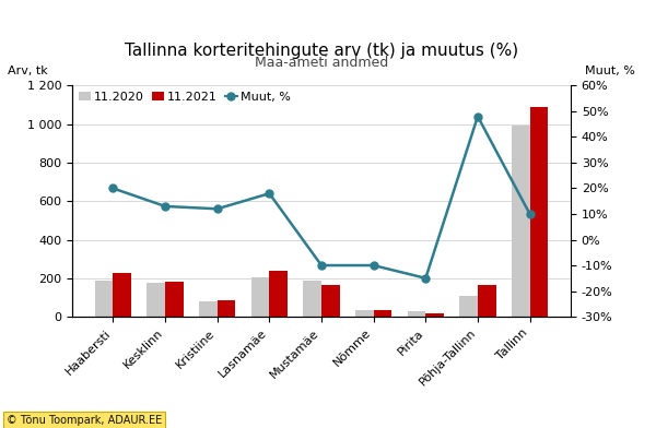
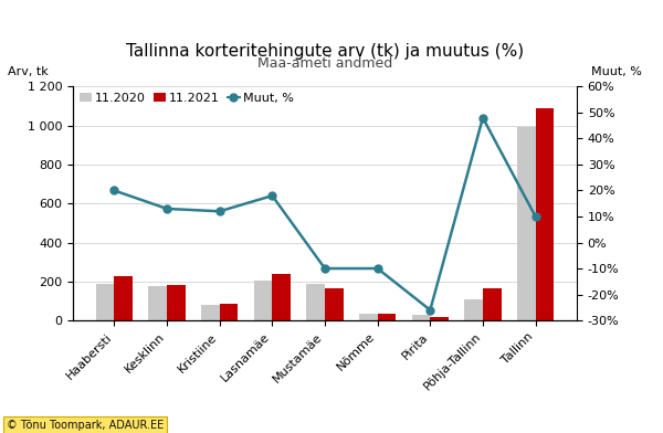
Muut, %/Pirita: -15% -> -26%
